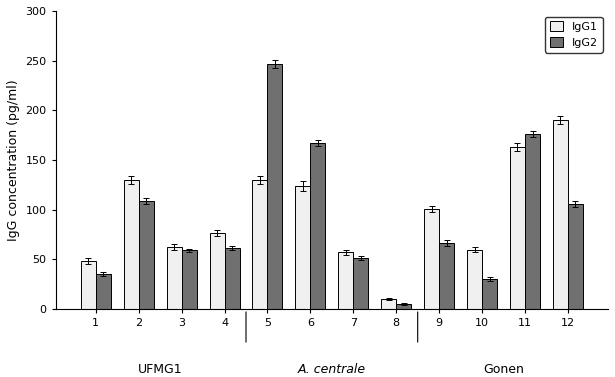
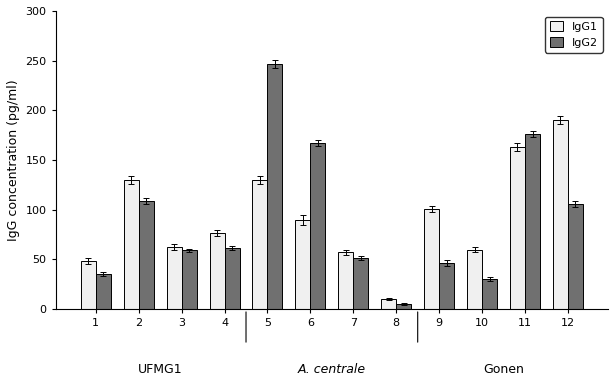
IgG1/6: 124 -> 90
IgG2/9: 67 -> 46
